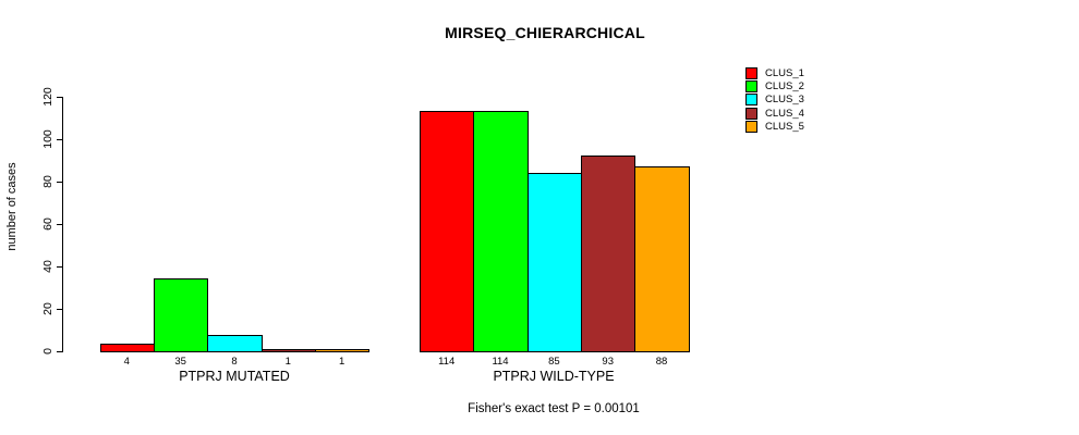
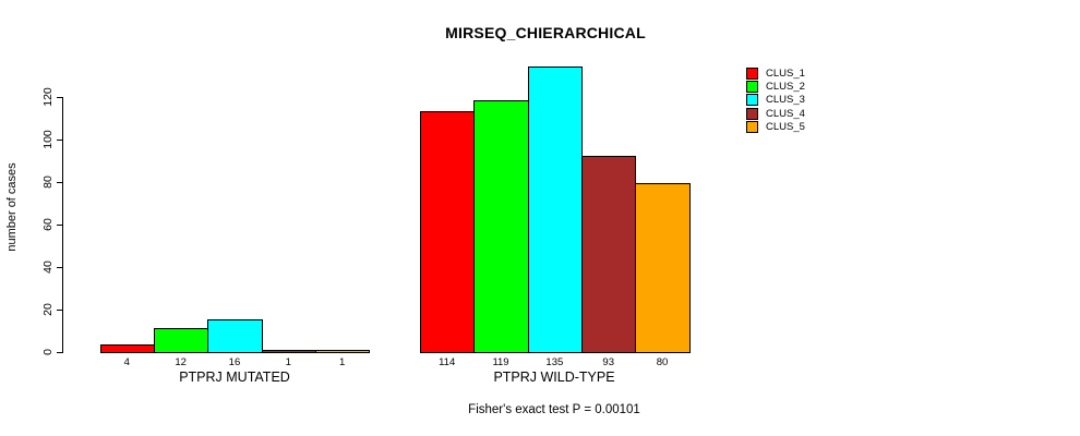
CLUS_2/PTPRJ MUTATED: 35 -> 12
CLUS_3/PTPRJ MUTATED: 8 -> 16
CLUS_2/PTPRJ WILD-TYPE: 114 -> 119
CLUS_3/PTPRJ WILD-TYPE: 85 -> 135
CLUS_5/PTPRJ WILD-TYPE: 88 -> 80
